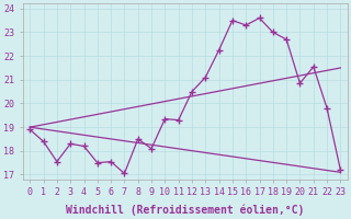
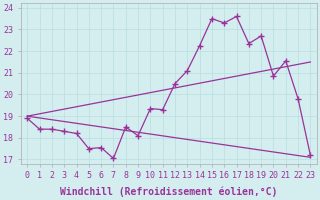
2: 17.55 -> 18.40
18: 23.00 -> 22.35
